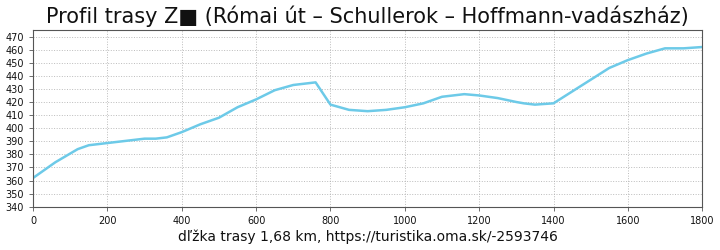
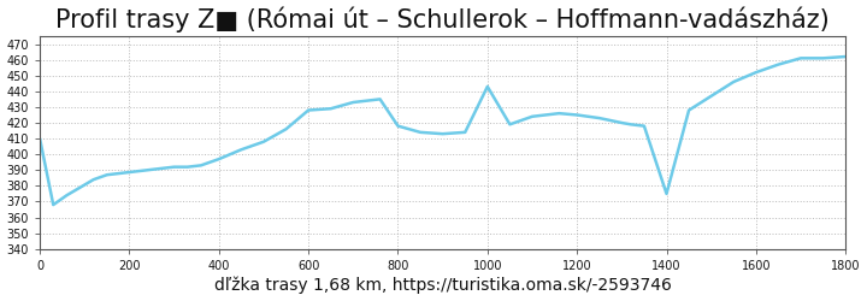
0: 362 -> 410
600: 422 -> 428
1000: 416 -> 443
1400: 419 -> 375
